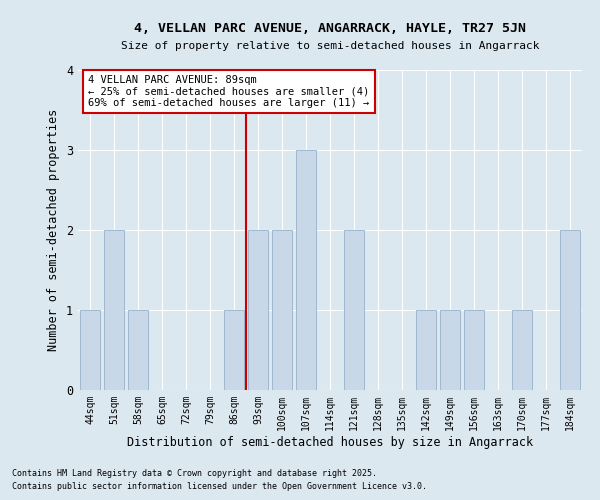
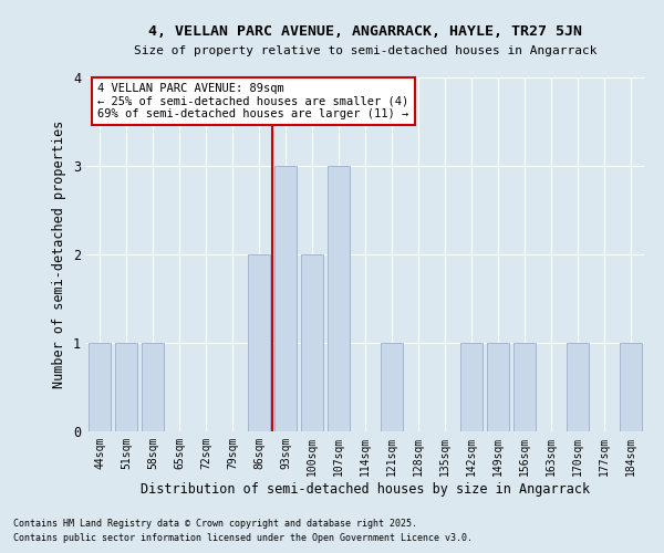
51sqm: 2 -> 1
86sqm: 1 -> 2
93sqm: 2 -> 3
121sqm: 2 -> 1
184sqm: 2 -> 1
